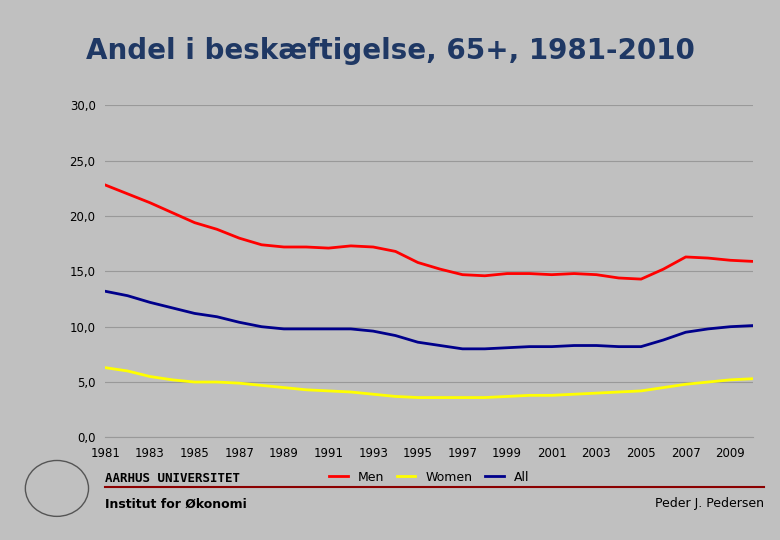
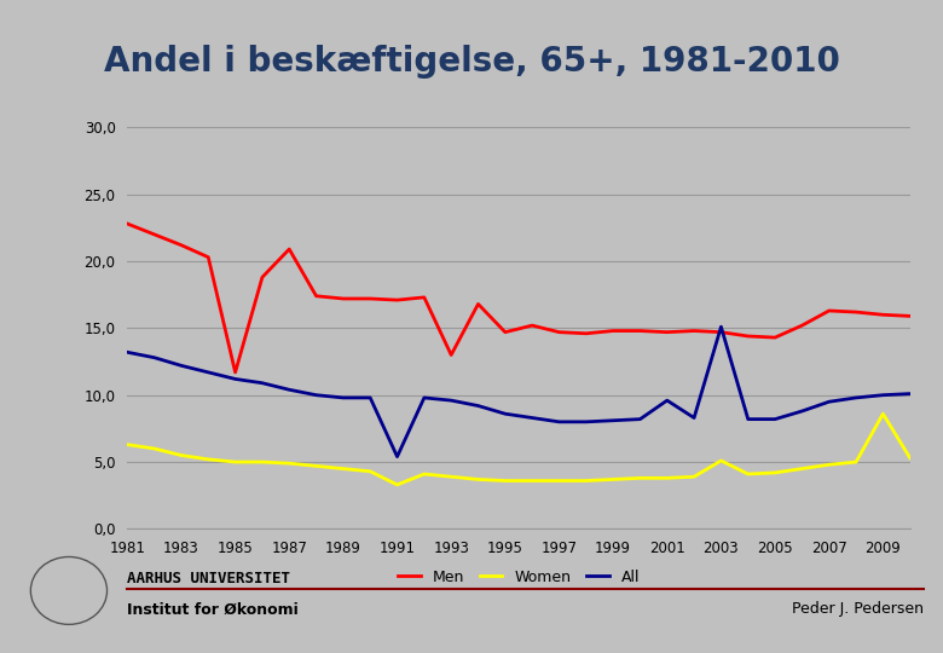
Men/1985: 19,4 -> 11,7
Men/1987: 18,0 -> 20,9
Women/1991: 4,2 -> 3,3
All/1991: 9,8 -> 5,4
Men/1993: 17,2 -> 13,0
Men/1995: 15,8 -> 14,7
All/2001: 8,2 -> 9,6
Women/2003: 4,0 -> 5,1
All/2003: 8,3 -> 15,1
Women/2009: 5,2 -> 8,6
